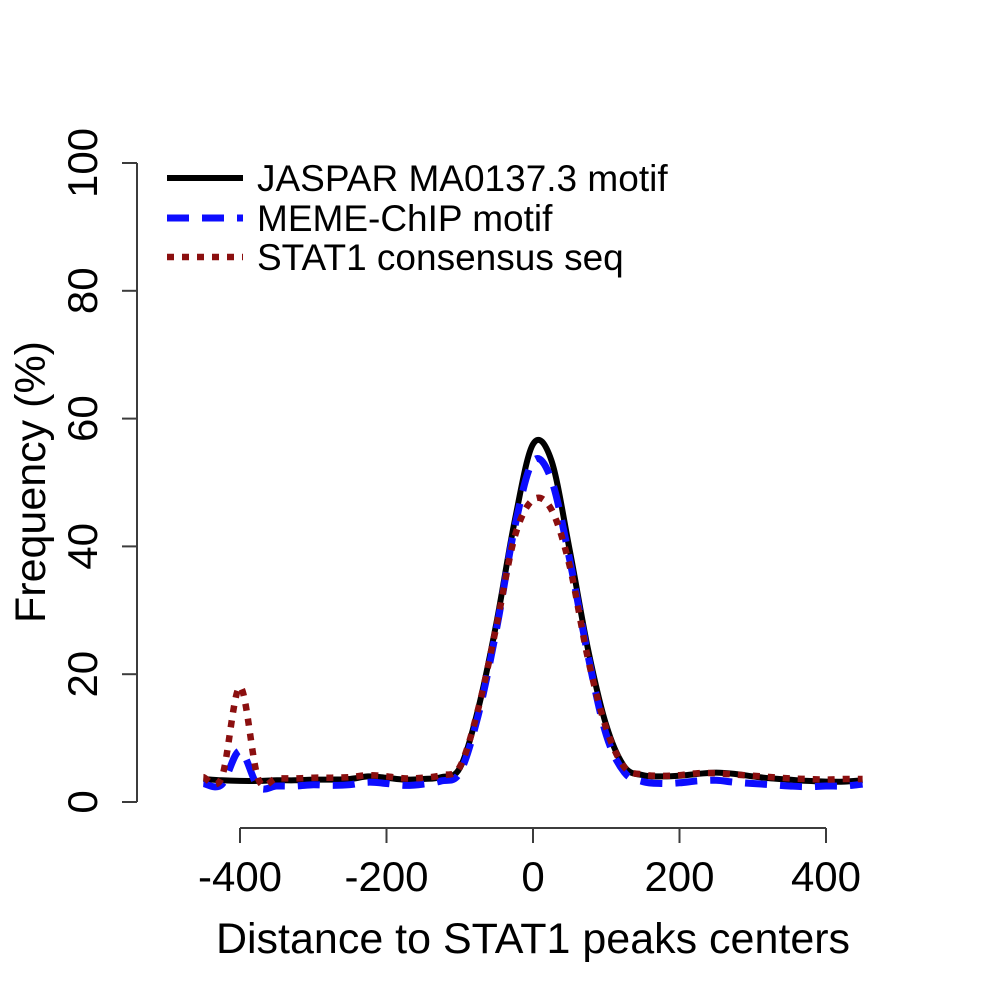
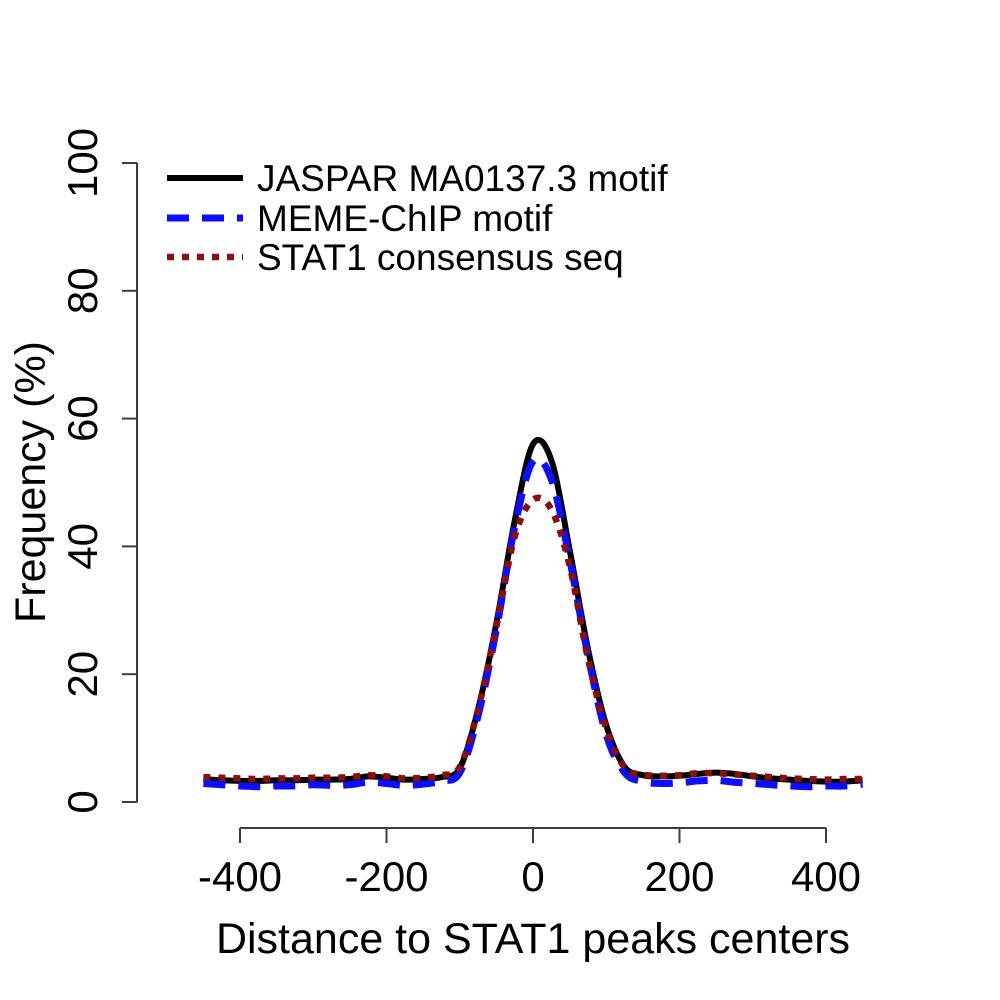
MEME-ChIP motif/-400: 8 -> 2
STAT1 consensus seq/-400: 18 -> 4
